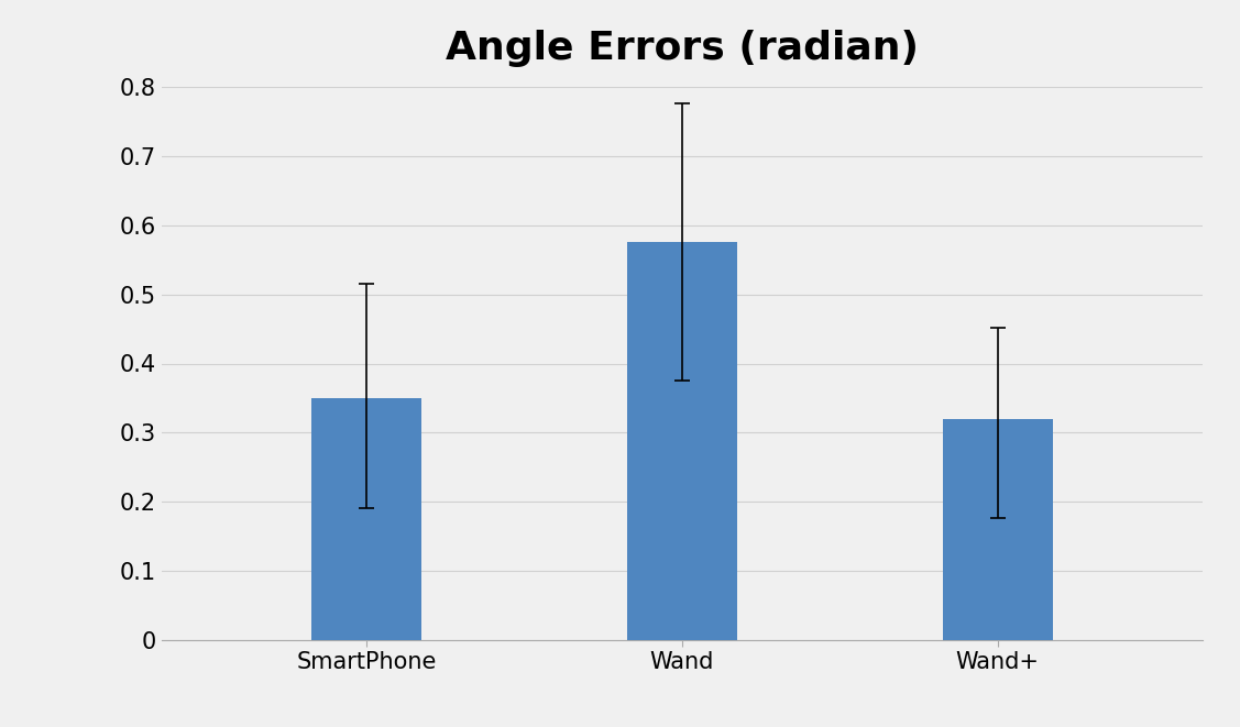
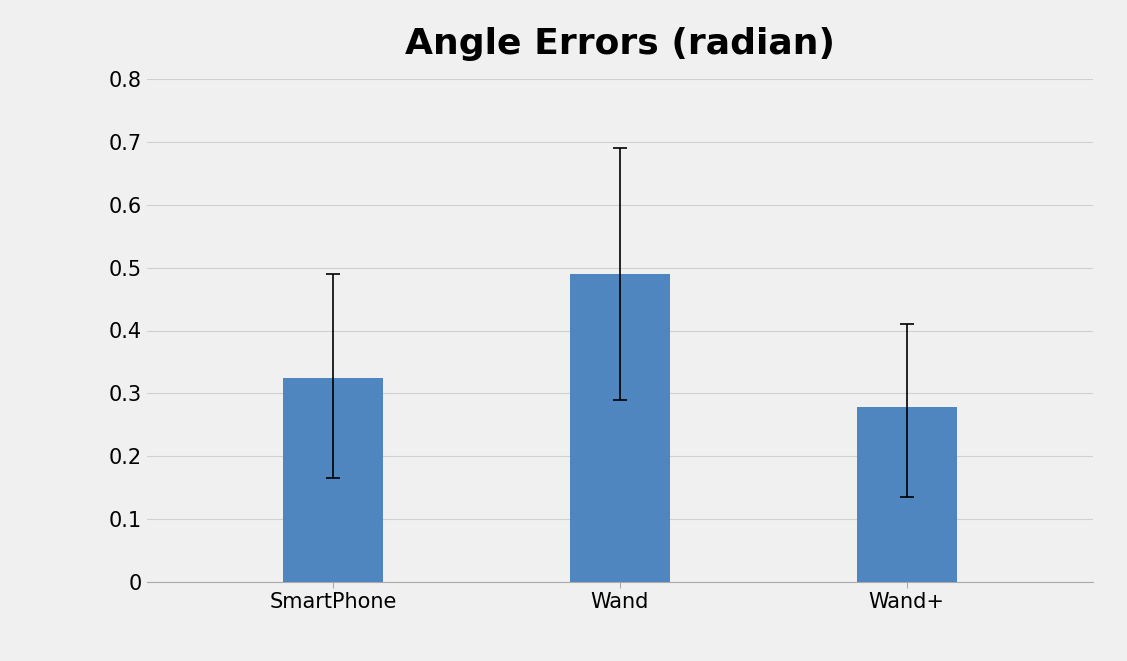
SmartPhone: 0.350 -> 0.325
Wand: 0.576 -> 0.490
Wand+: 0.320 -> 0.278
